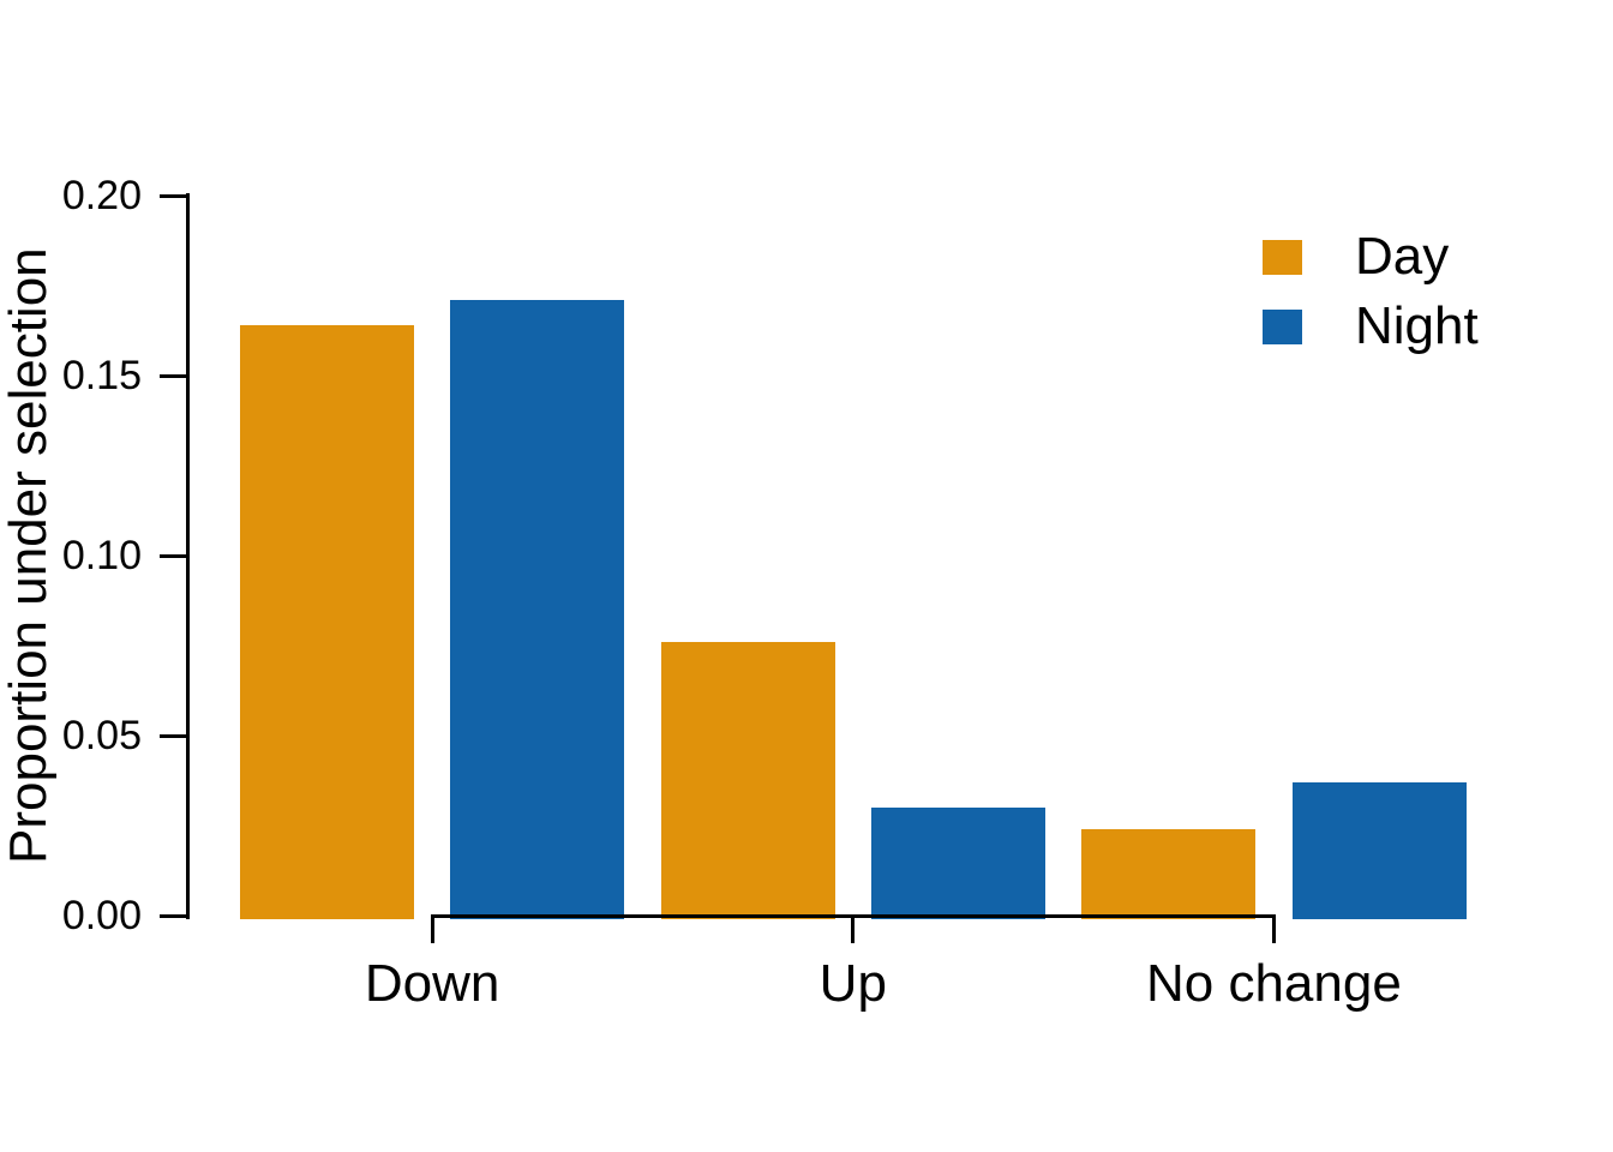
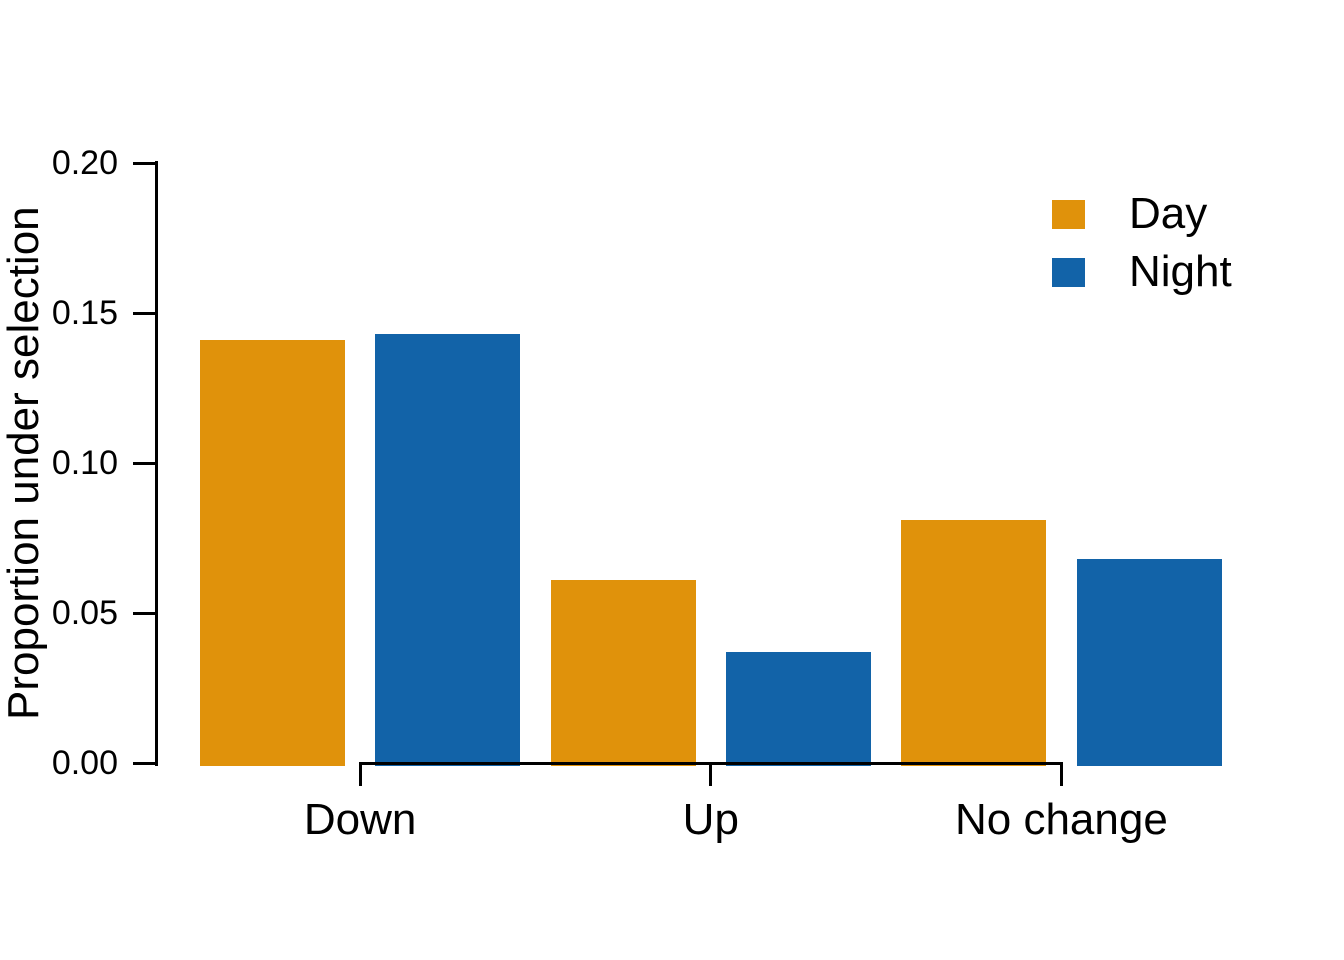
Day/Down: 0.164 -> 0.141
Night/Down: 0.171 -> 0.143
Day/Up: 0.076 -> 0.061
Night/Up: 0.030 -> 0.037
Day/No change: 0.024 -> 0.081
Night/No change: 0.037 -> 0.068
